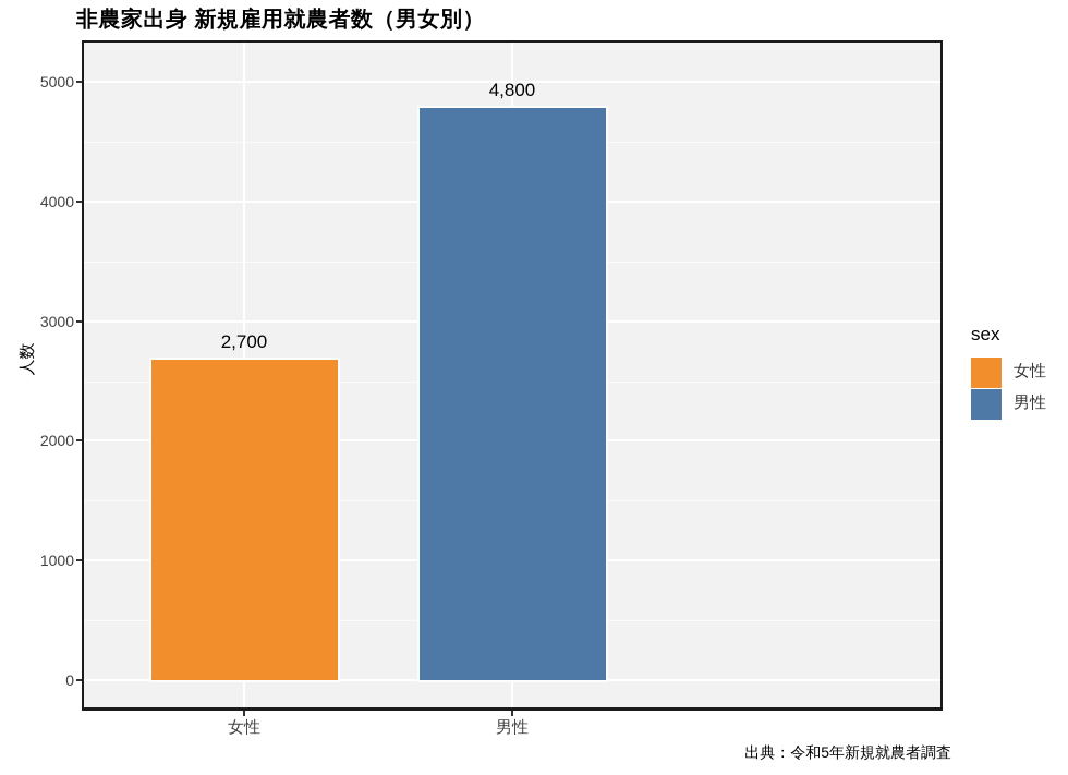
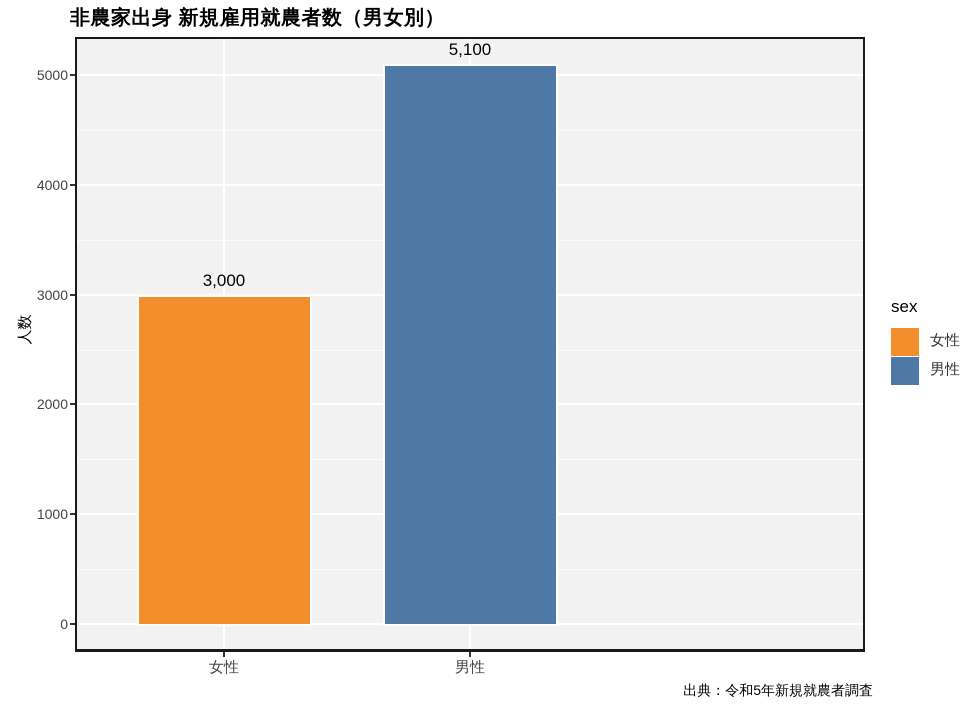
女性: 2,700 -> 3,000
男性: 4,800 -> 5,100
